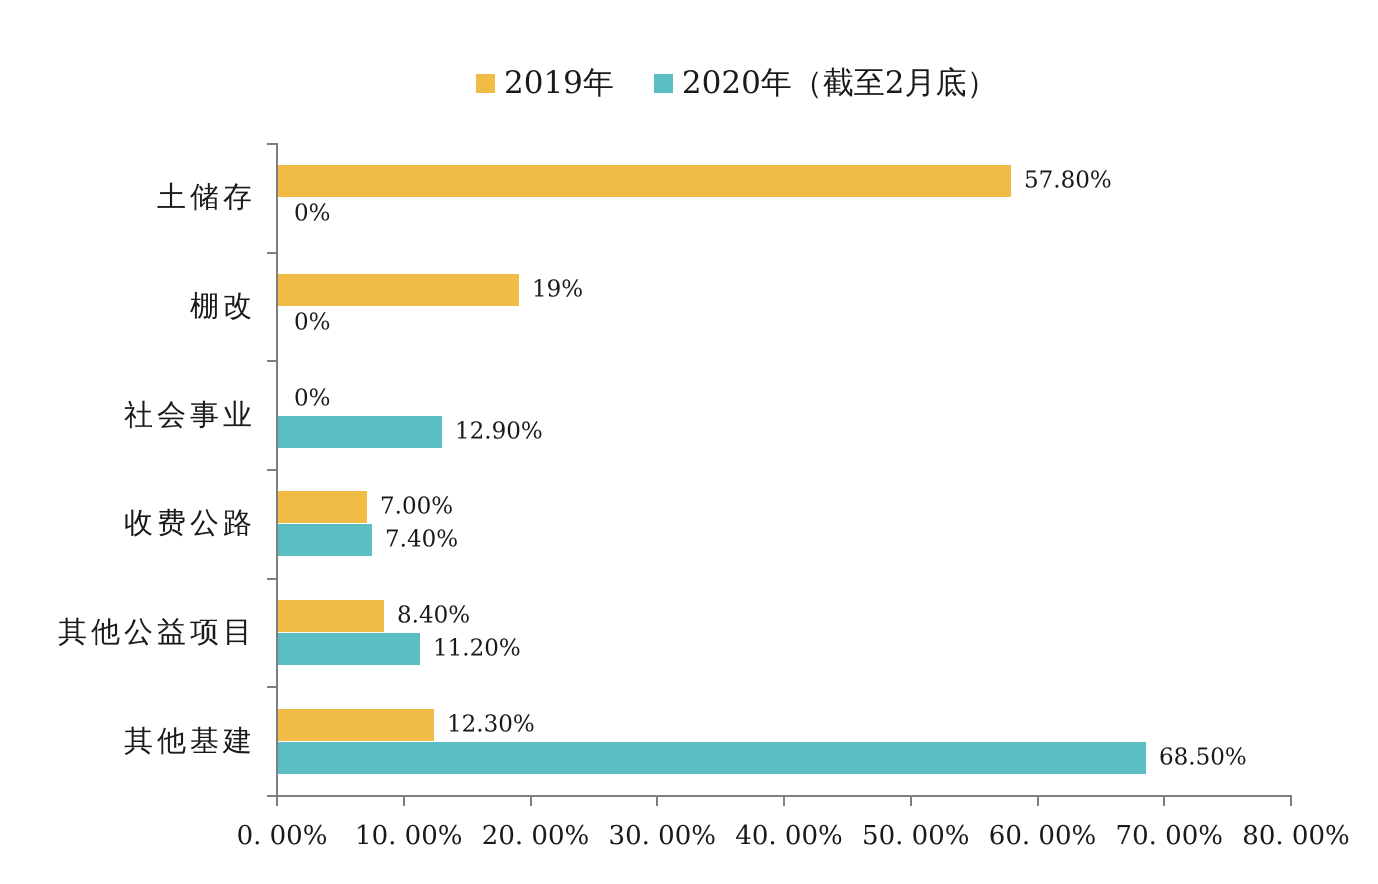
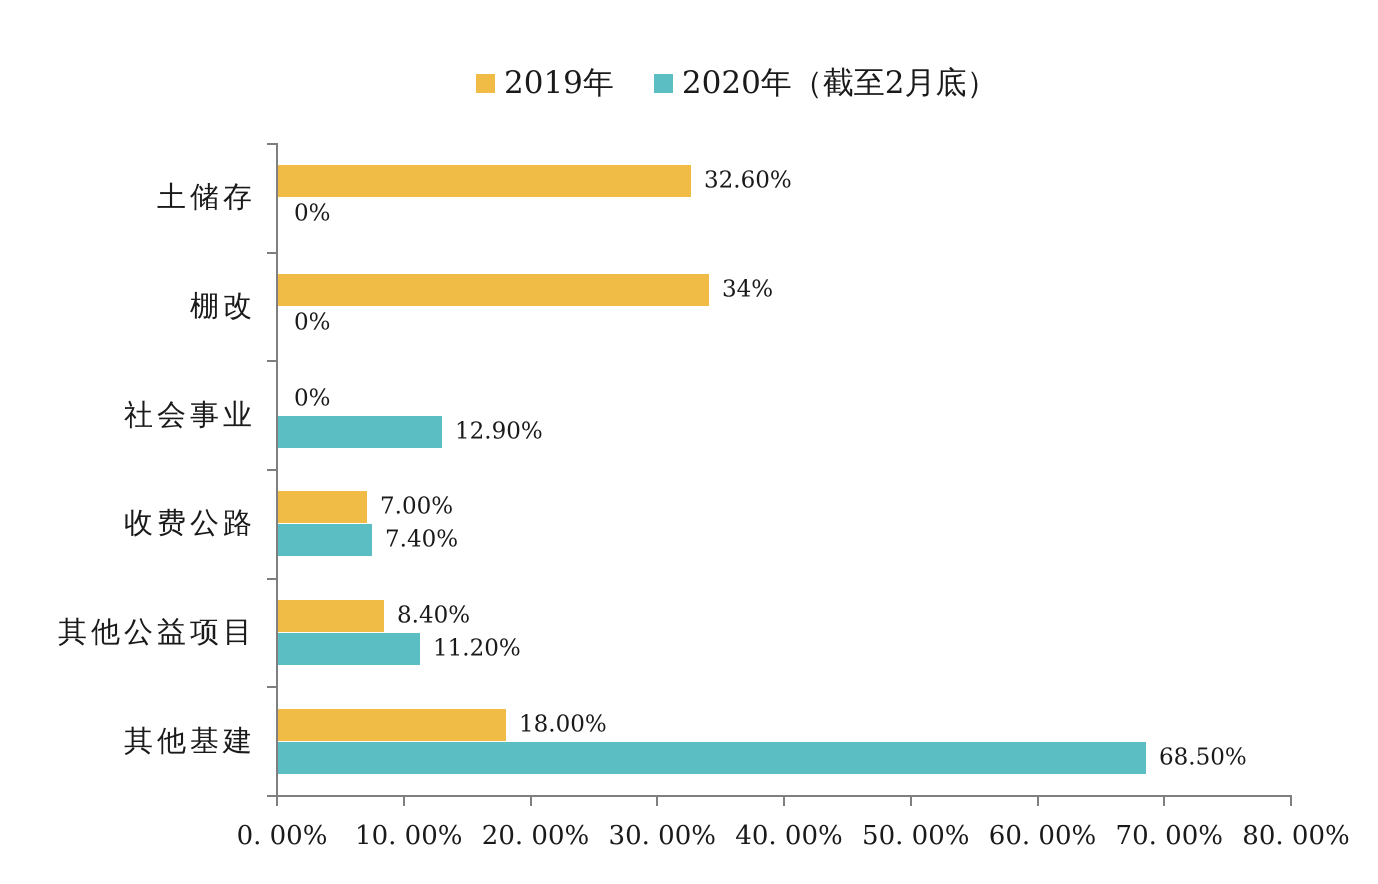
2019年/土储存: 57.80% -> 32.60%
2019年/棚改: 19% -> 34%
2019年/其他基建: 12.30% -> 18.00%
